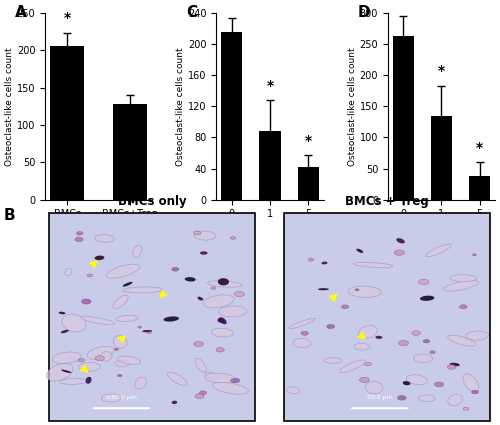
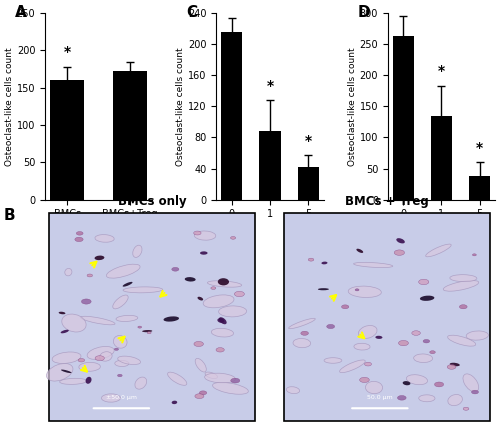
BMCs: 205 -> 160
BMCs+Treg: 128 -> 172
